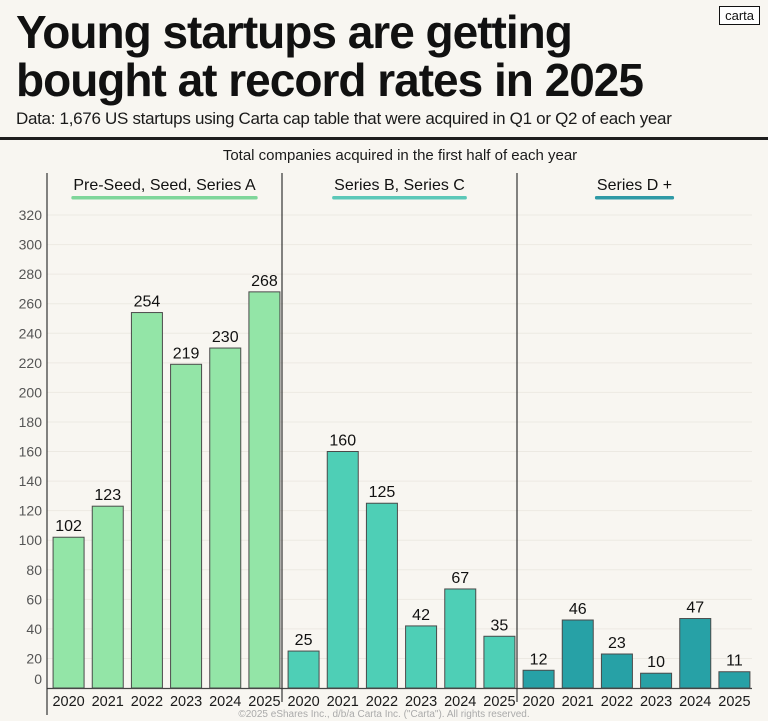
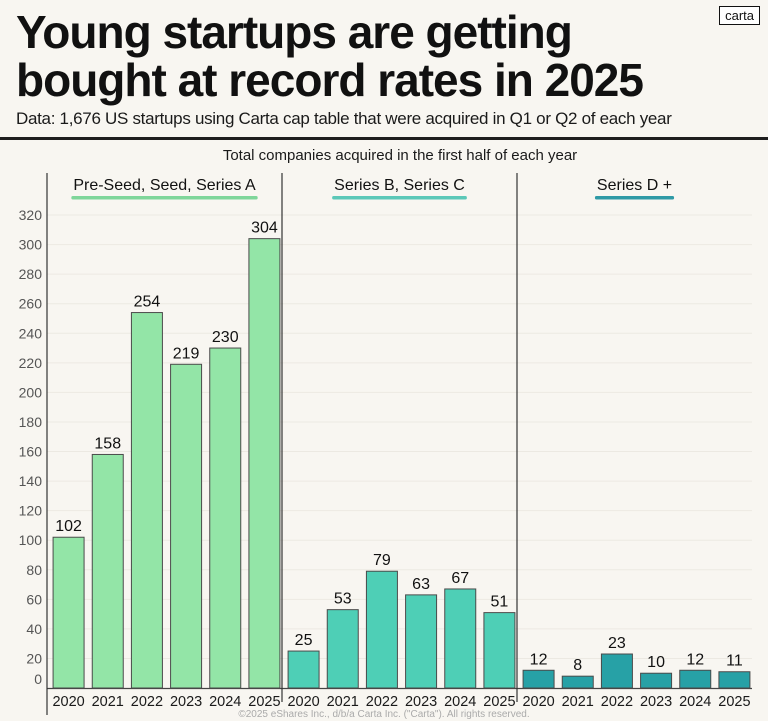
Pre-Seed, Seed, Series A/2021: 123 -> 158
Series B, Series C/2021: 160 -> 53
Series D +/2021: 46 -> 8
Series B, Series C/2022: 125 -> 79
Series B, Series C/2023: 42 -> 63
Series D +/2024: 47 -> 12
Pre-Seed, Seed, Series A/2025: 268 -> 304
Series B, Series C/2025: 35 -> 51
